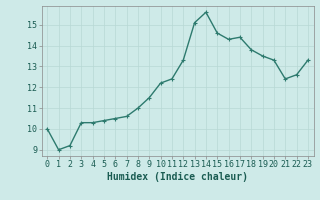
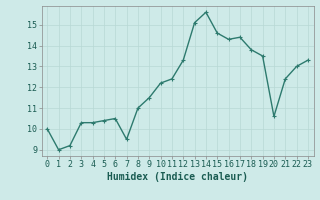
7: 10.6 -> 9.5
20: 13.3 -> 10.6
22: 12.6 -> 13.0
